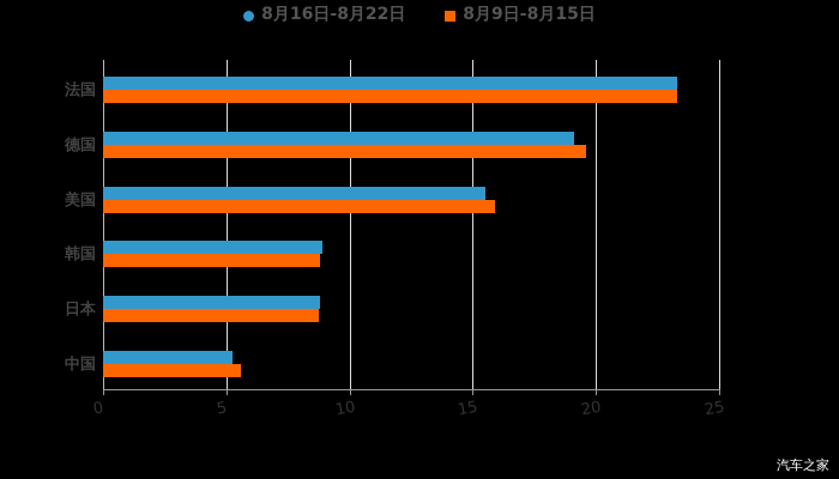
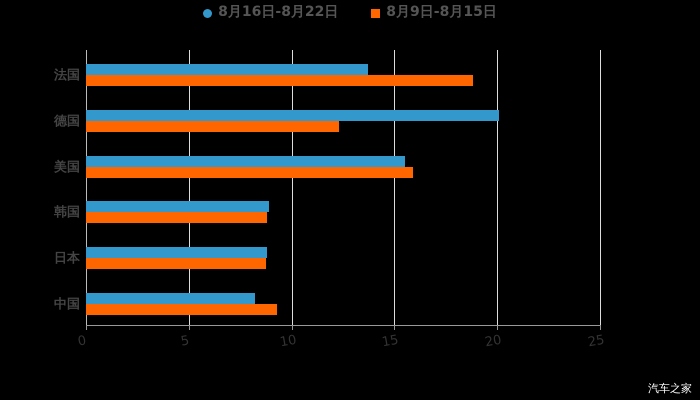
8月16日-8月22日/法国: 23.3 -> 13.7
8月9日-8月15日/法国: 23.3 -> 18.8
8月16日-8月22日/德国: 19.1 -> 20.1
8月9日-8月15日/德国: 19.6 -> 12.3
8月16日-8月22日/中国: 5.2 -> 8.2
8月9日-8月15日/中国: 5.6 -> 9.3
